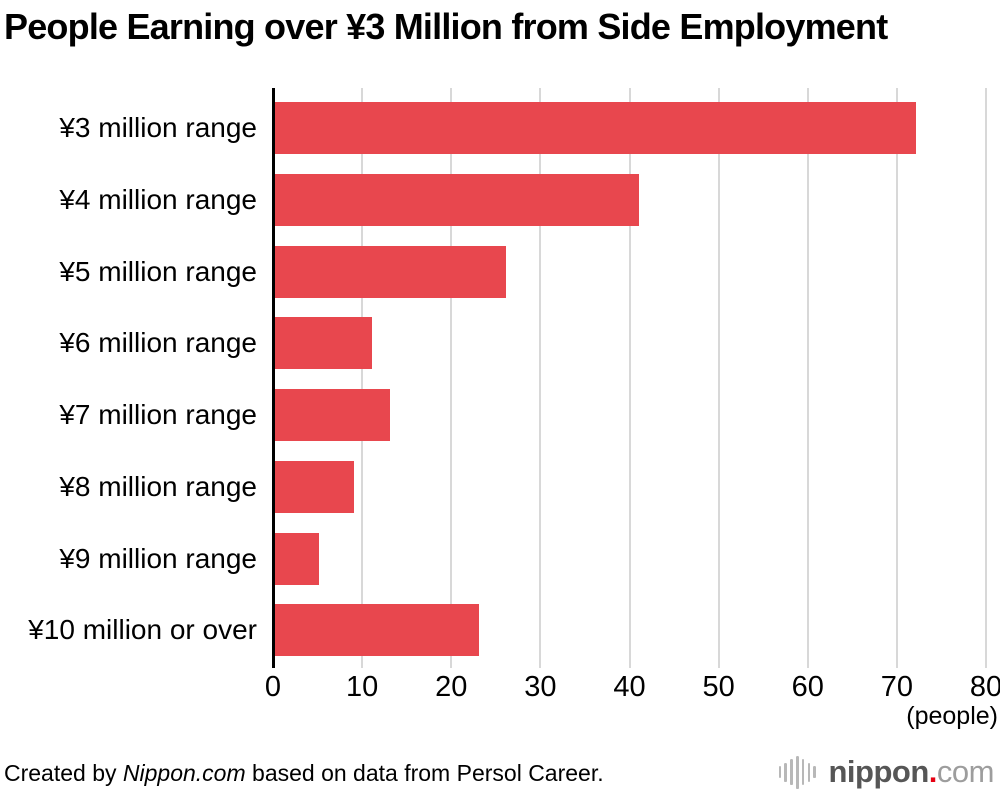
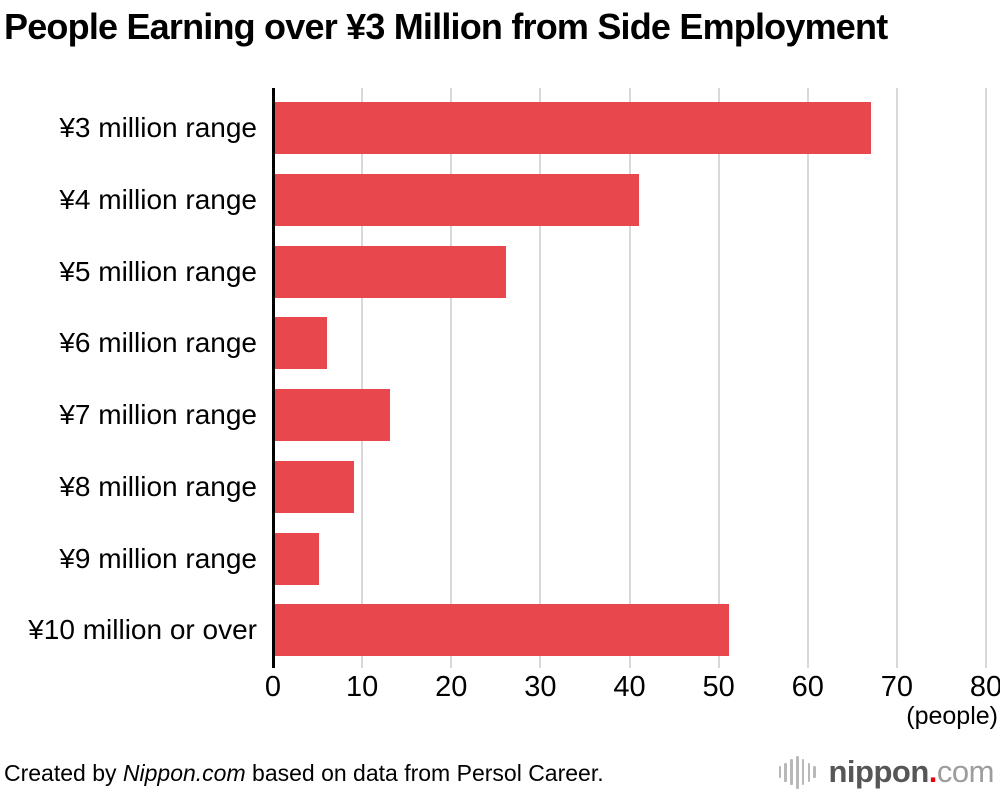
¥3 million range: 72 -> 67
¥6 million range: 11 -> 6
¥10 million or over: 23 -> 51
